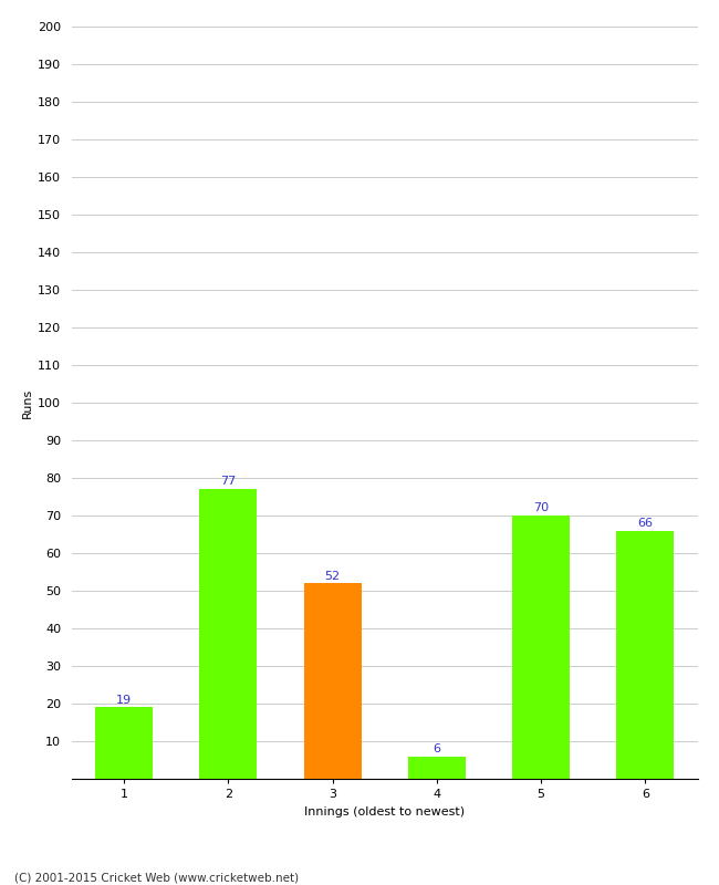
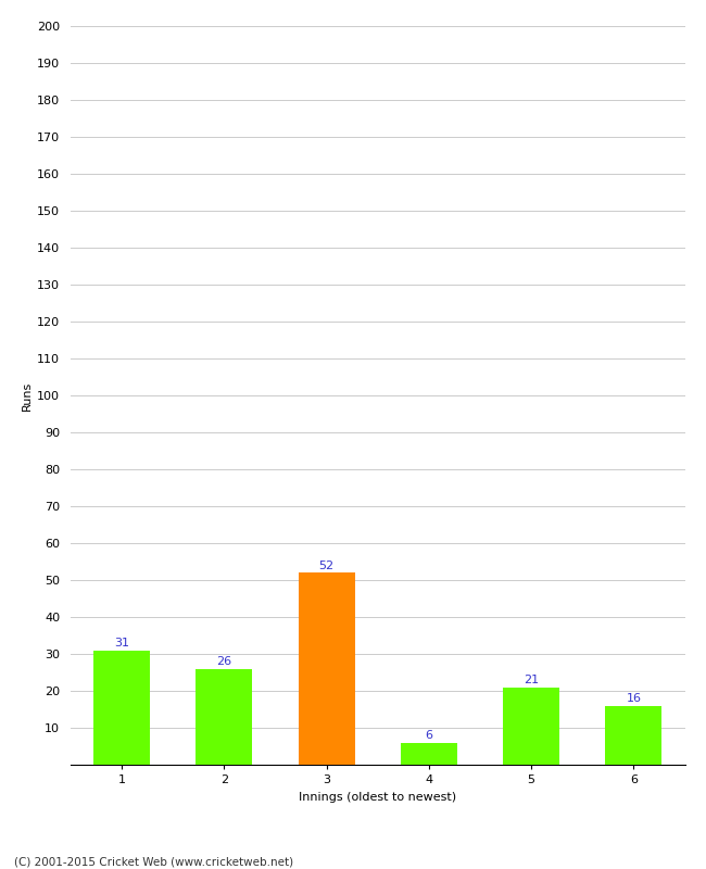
1: 19 -> 31
2: 77 -> 26
5: 70 -> 21
6: 66 -> 16
